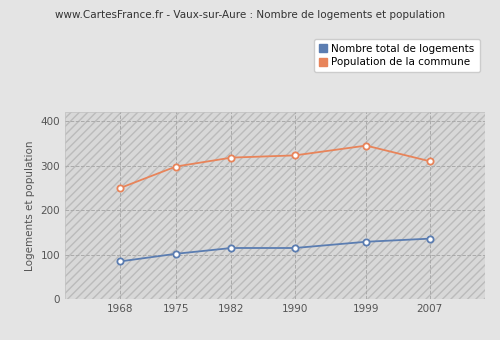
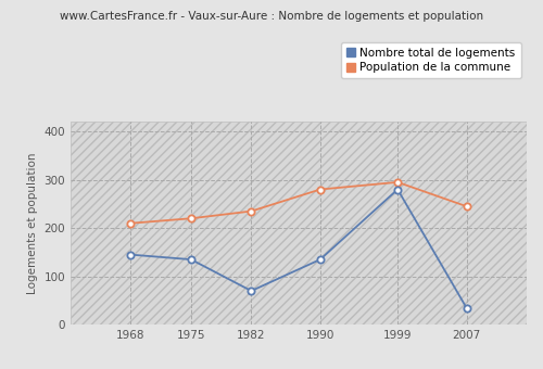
Nombre total de logements/1968: 85 -> 145
Population de la commune/1968: 250 -> 210
Nombre total de logements/1975: 102 -> 135
Population de la commune/1975: 298 -> 220
Nombre total de logements/1982: 115 -> 70
Population de la commune/1982: 318 -> 235
Nombre total de logements/1990: 115 -> 135
Population de la commune/1990: 323 -> 280
Nombre total de logements/1999: 129 -> 280
Population de la commune/1999: 345 -> 295
Nombre total de logements/2007: 136 -> 35
Population de la commune/2007: 310 -> 245
